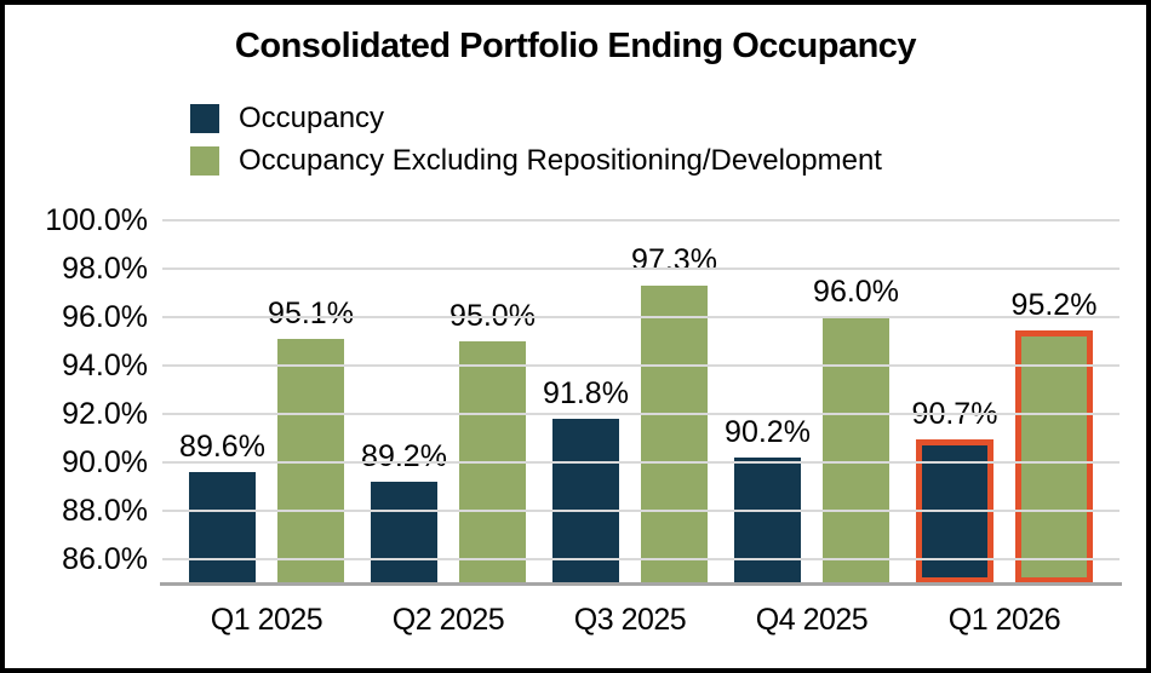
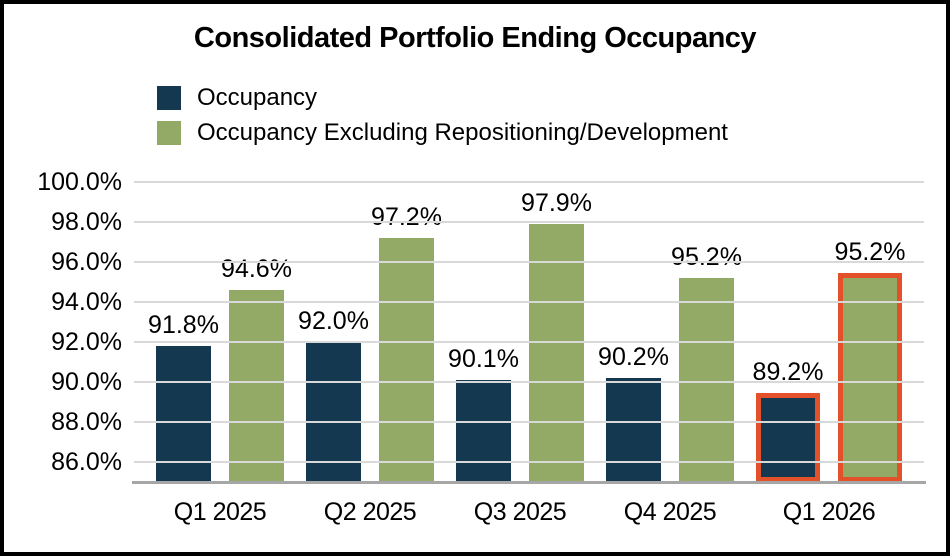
Occupancy/Q1 2025: 89.6% -> 91.8%
Occupancy Excluding Repositioning/Development/Q1 2025: 95.1% -> 94.6%
Occupancy/Q2 2025: 89.2% -> 92.0%
Occupancy Excluding Repositioning/Development/Q2 2025: 95.0% -> 97.2%
Occupancy/Q3 2025: 91.8% -> 90.1%
Occupancy Excluding Repositioning/Development/Q3 2025: 97.3% -> 97.9%
Occupancy Excluding Repositioning/Development/Q4 2025: 96.0% -> 95.2%
Occupancy/Q1 2026: 90.7% -> 89.2%
